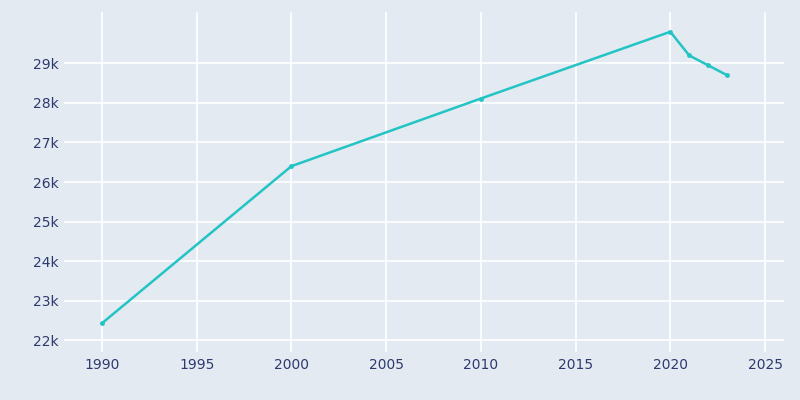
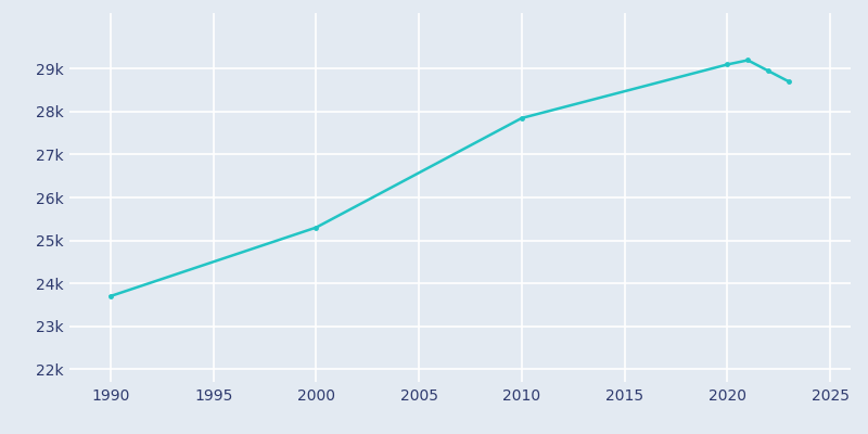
1990: 22.42k -> 23.70k
2000: 26.40k -> 25.30k
2010: 28.11k -> 27.85k
2020: 29.80k -> 29.10k
